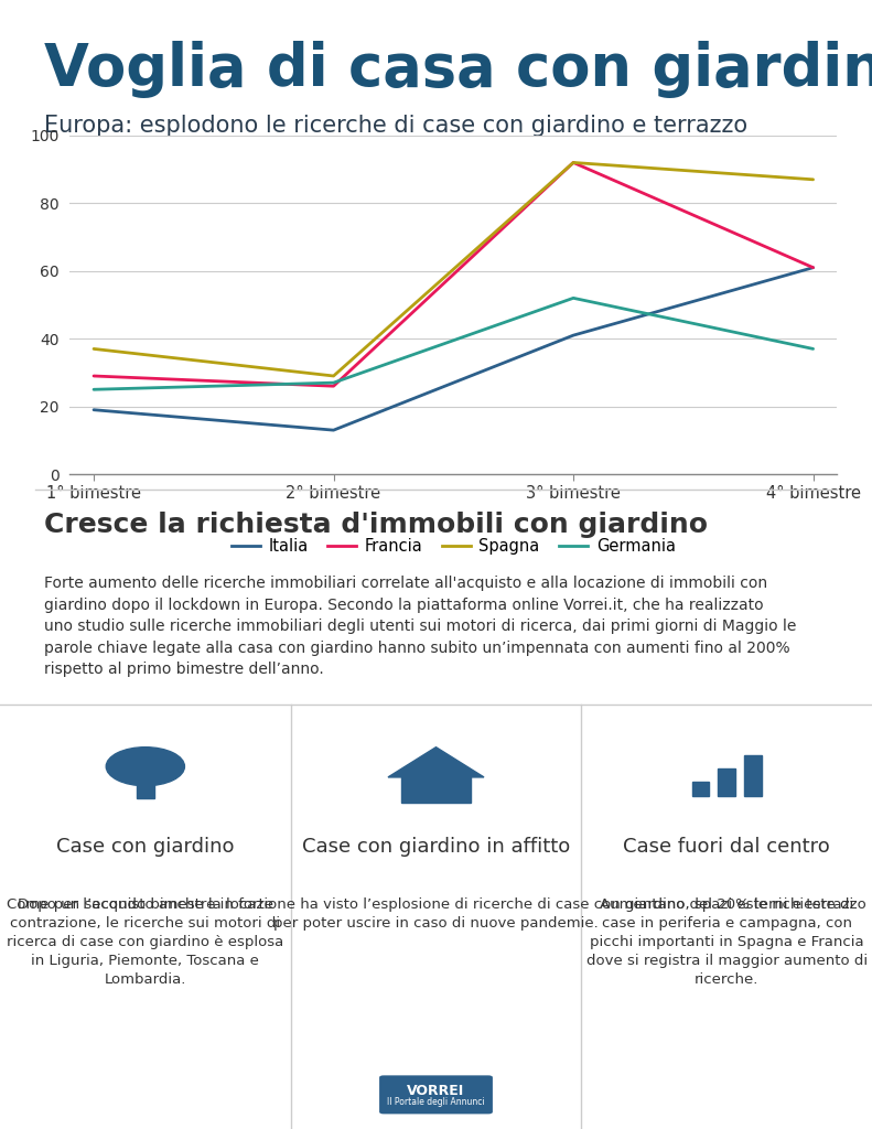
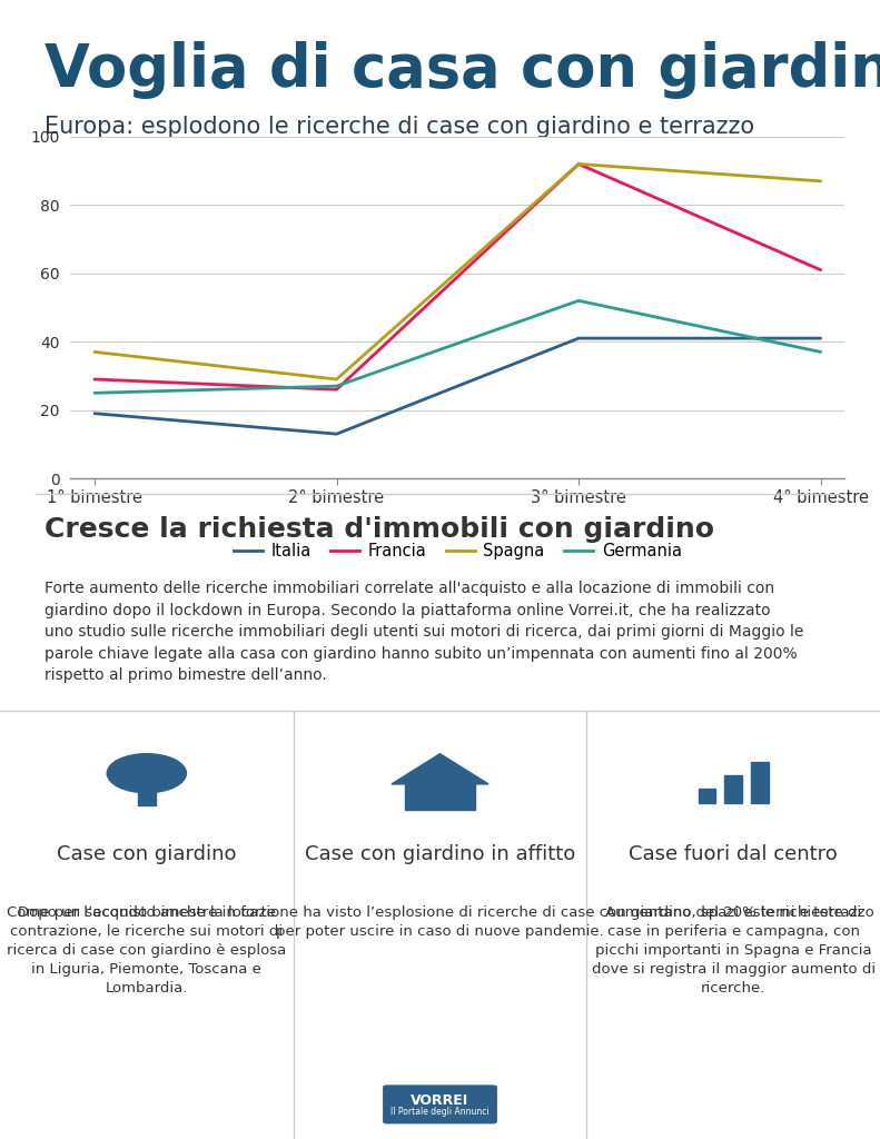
Italia/4° bimestre: 61 -> 41
